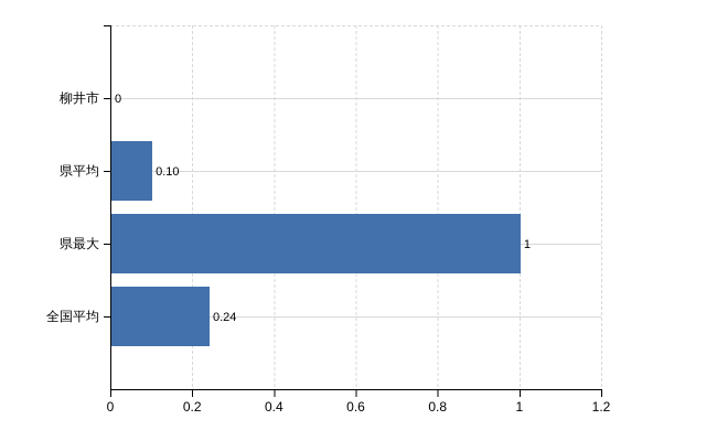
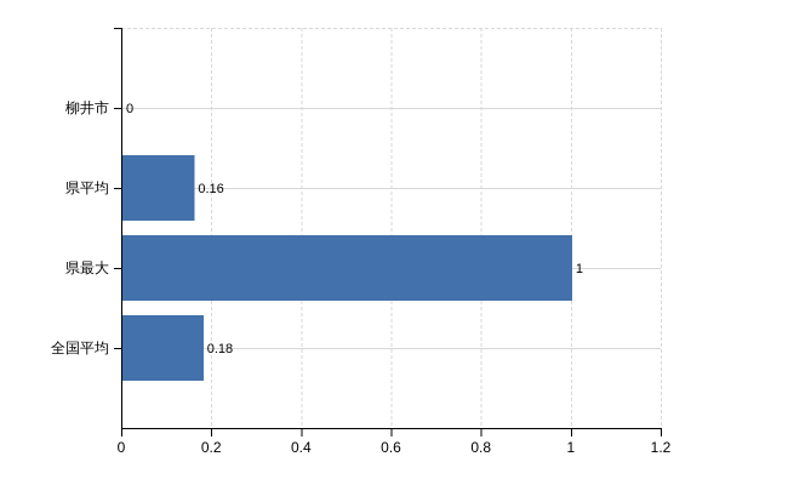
県平均: 0.10 -> 0.16
全国平均: 0.24 -> 0.18
